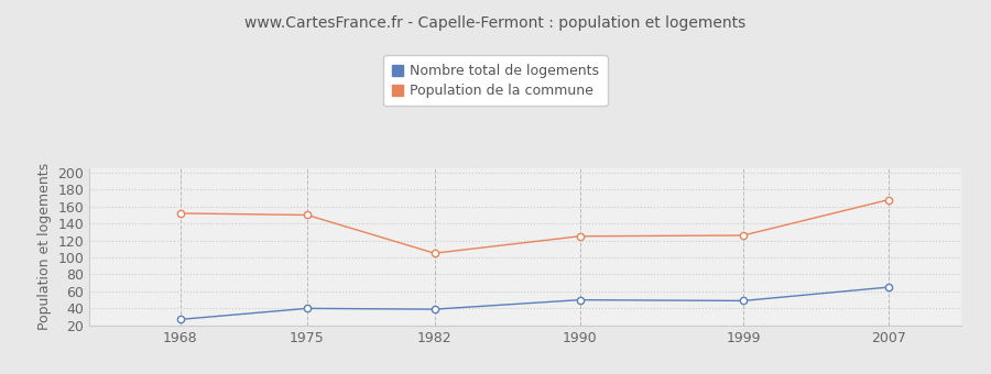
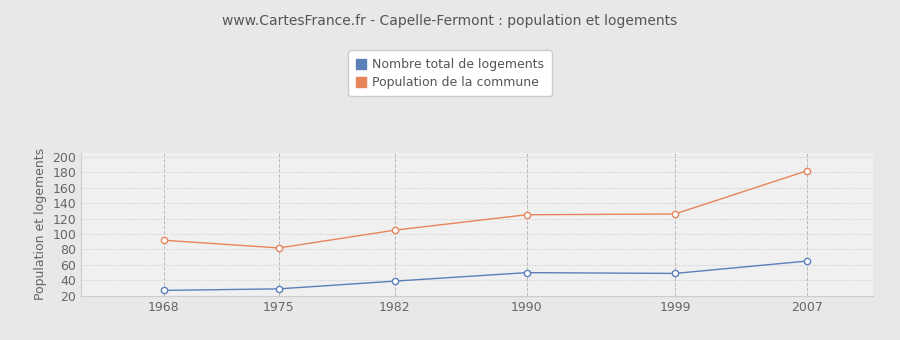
Population de la commune/1968: 152 -> 92
Nombre total de logements/1975: 40 -> 29
Population de la commune/1975: 150 -> 82
Population de la commune/2007: 168 -> 182
